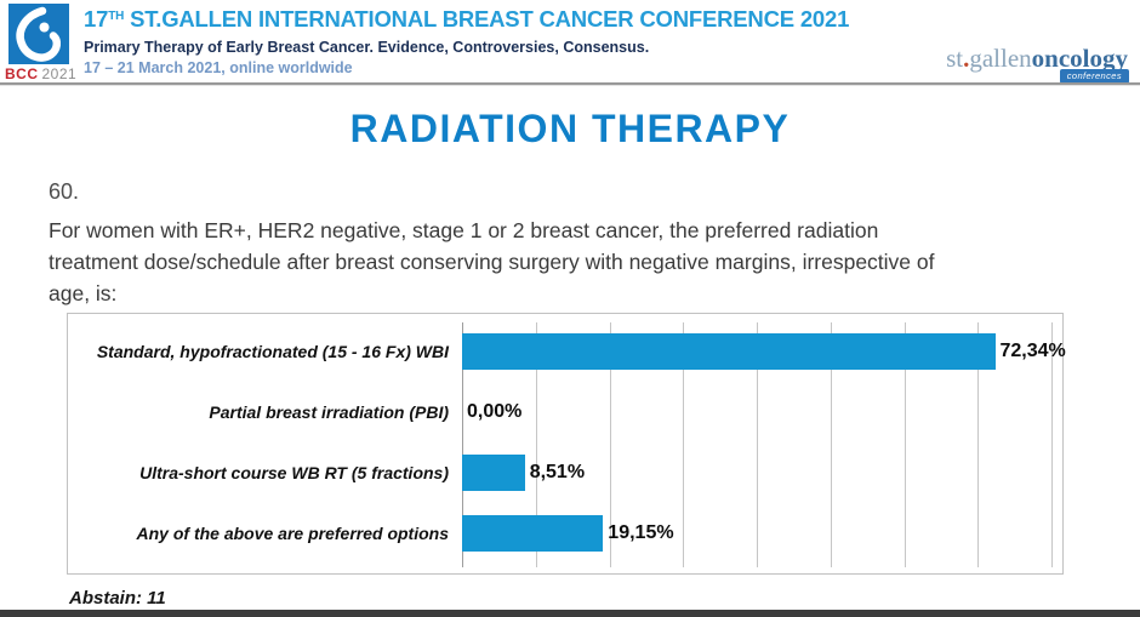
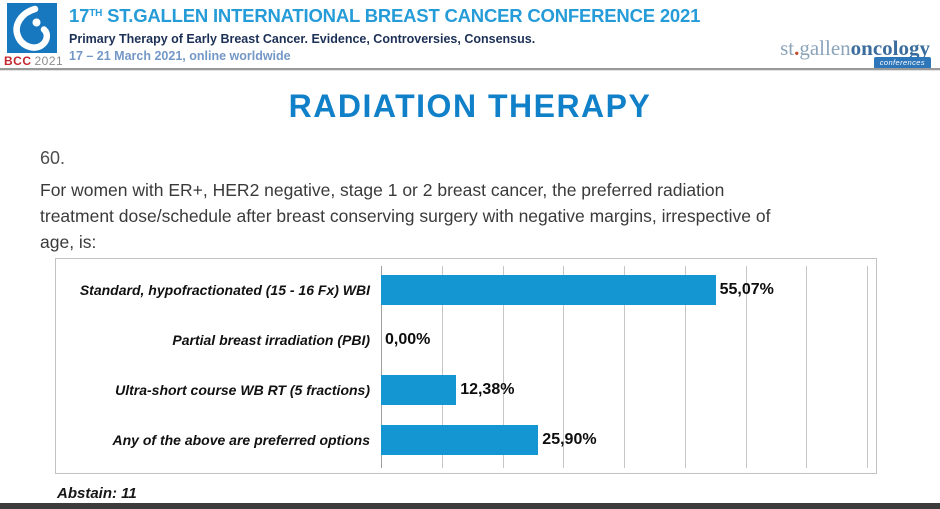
Standard, hypofractionated (15 - 16 Fx) WBI: 72,34% -> 55,07%
Ultra-short course WB RT (5 fractions): 8,51% -> 12,38%
Any of the above are preferred options: 19,15% -> 25,90%
